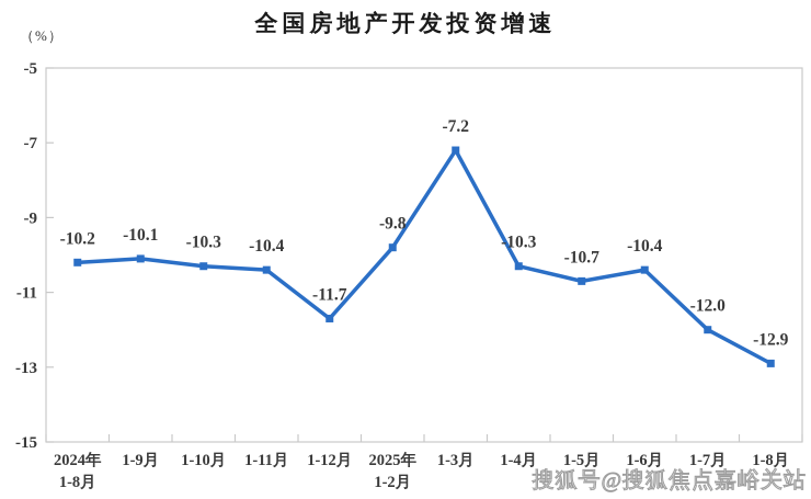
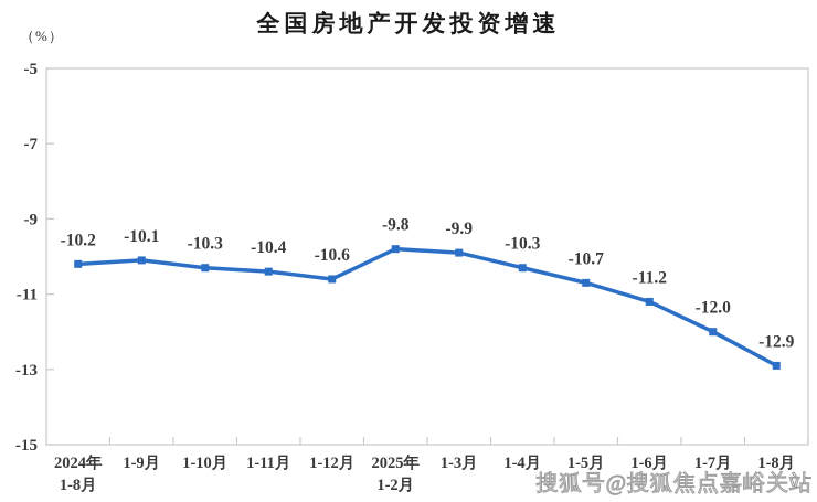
1-12月: -11.7 -> -10.6
1-3月: -7.2 -> -9.9
1-6月: -10.4 -> -11.2
